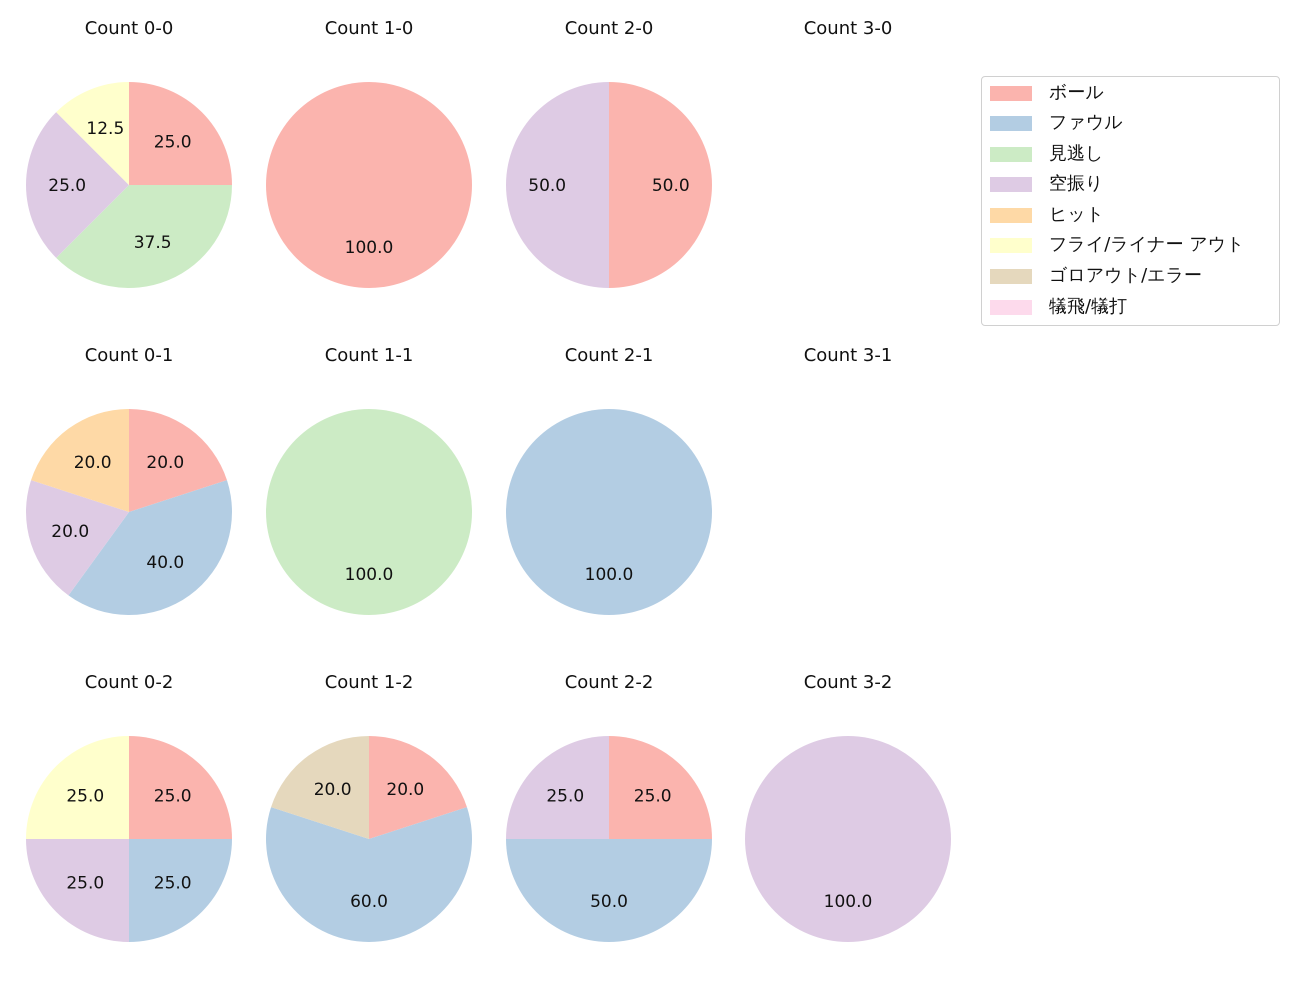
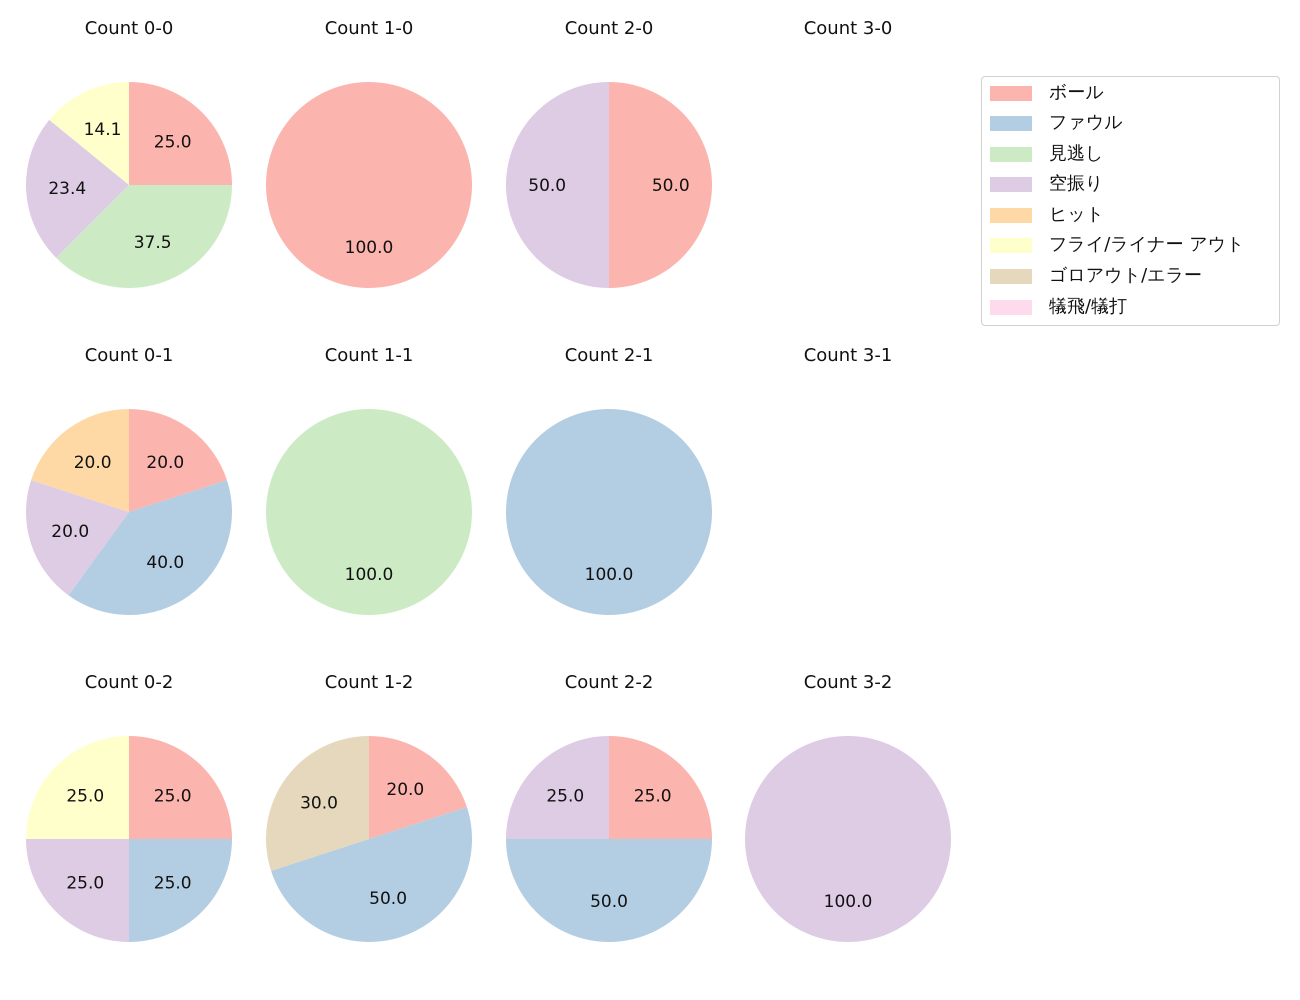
Count 0-0/空振り: 25.0 -> 23.4
Count 0-0/フライ/ライナー アウト: 12.5 -> 14.1
Count 1-2/ファウル: 60.0 -> 50.0
Count 1-2/ゴロアウト/エラー: 20.0 -> 30.0
